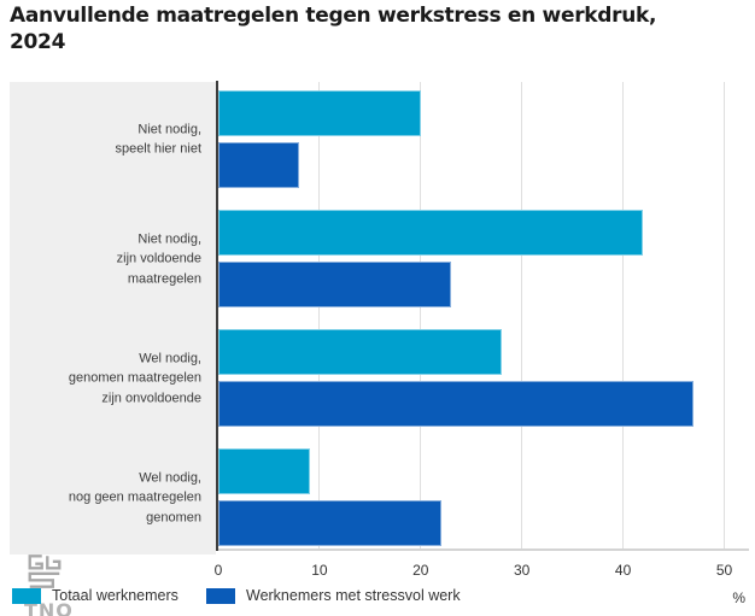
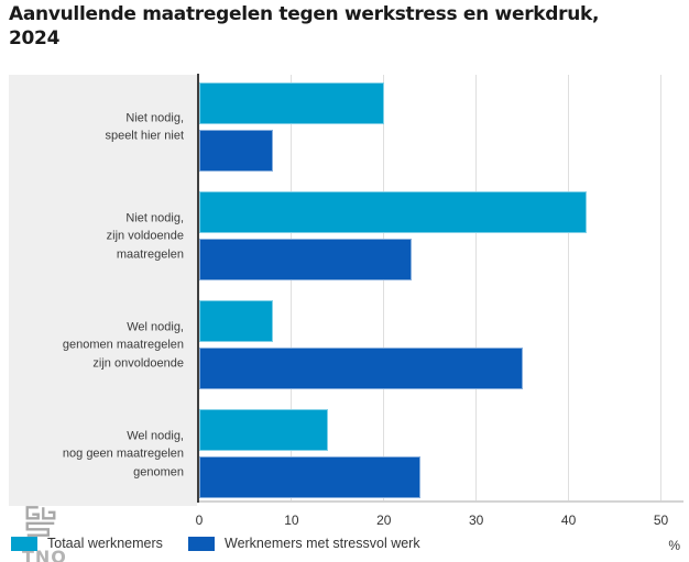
Totaal werknemers/Wel nodig, genomen maatregelen zijn onvoldoende: 28 -> 8
Werknemers met stressvol werk/Wel nodig, genomen maatregelen zijn onvoldoende: 47 -> 35
Totaal werknemers/Wel nodig, nog geen maatregelen genomen: 9 -> 14
Werknemers met stressvol werk/Wel nodig, nog geen maatregelen genomen: 22 -> 24
